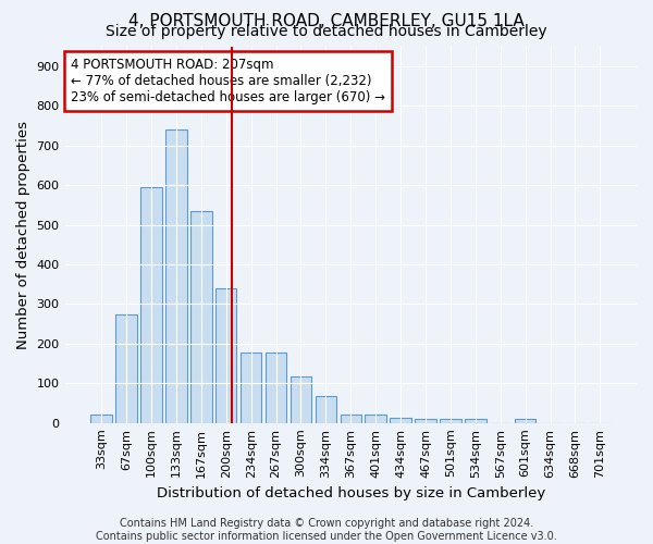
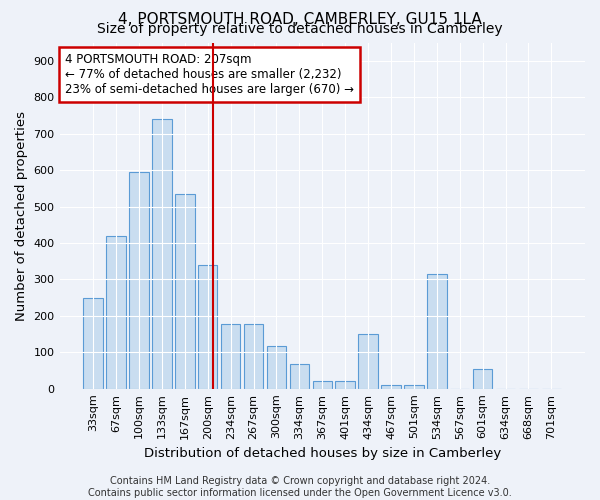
33sqm: 22 -> 250
67sqm: 275 -> 420
434sqm: 12 -> 150
534sqm: 10 -> 315
601sqm: 10 -> 55
